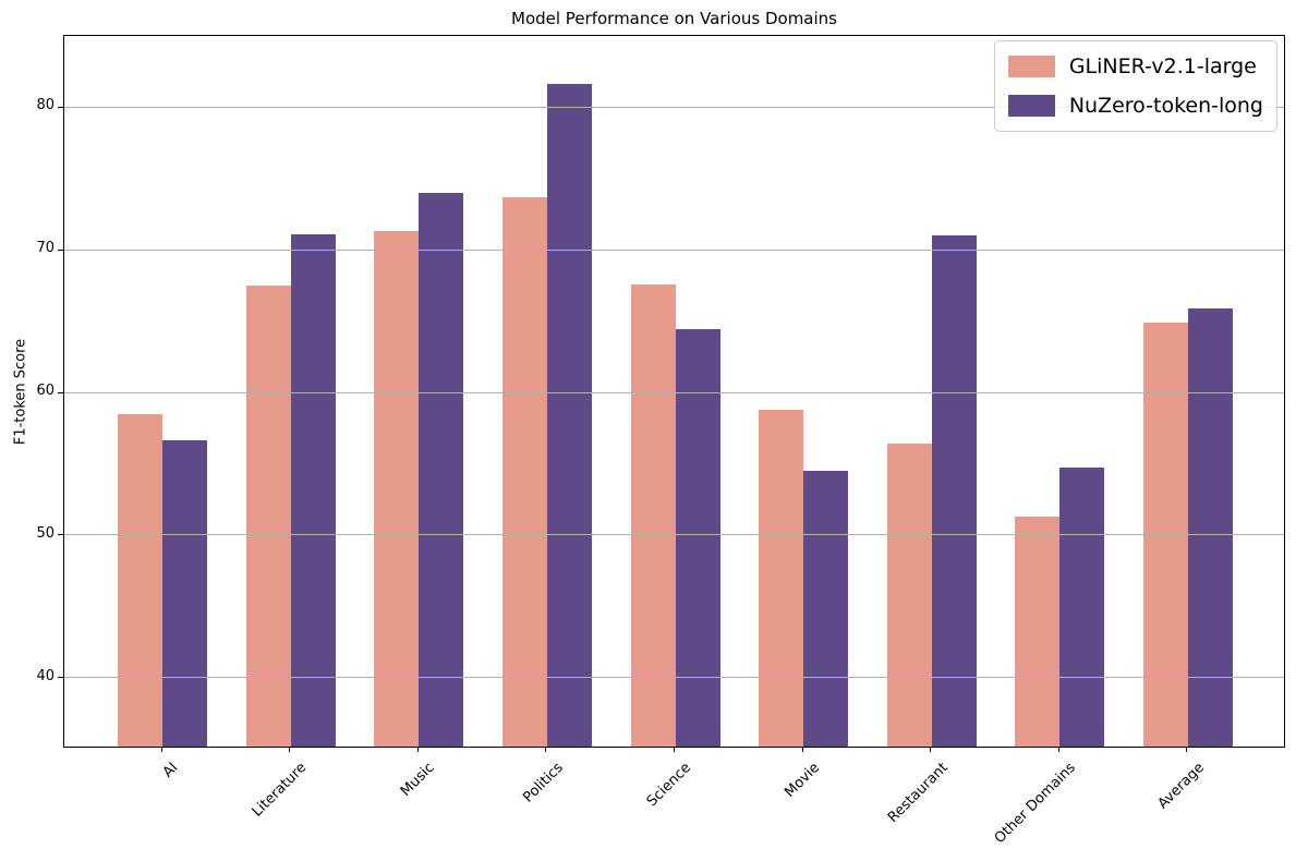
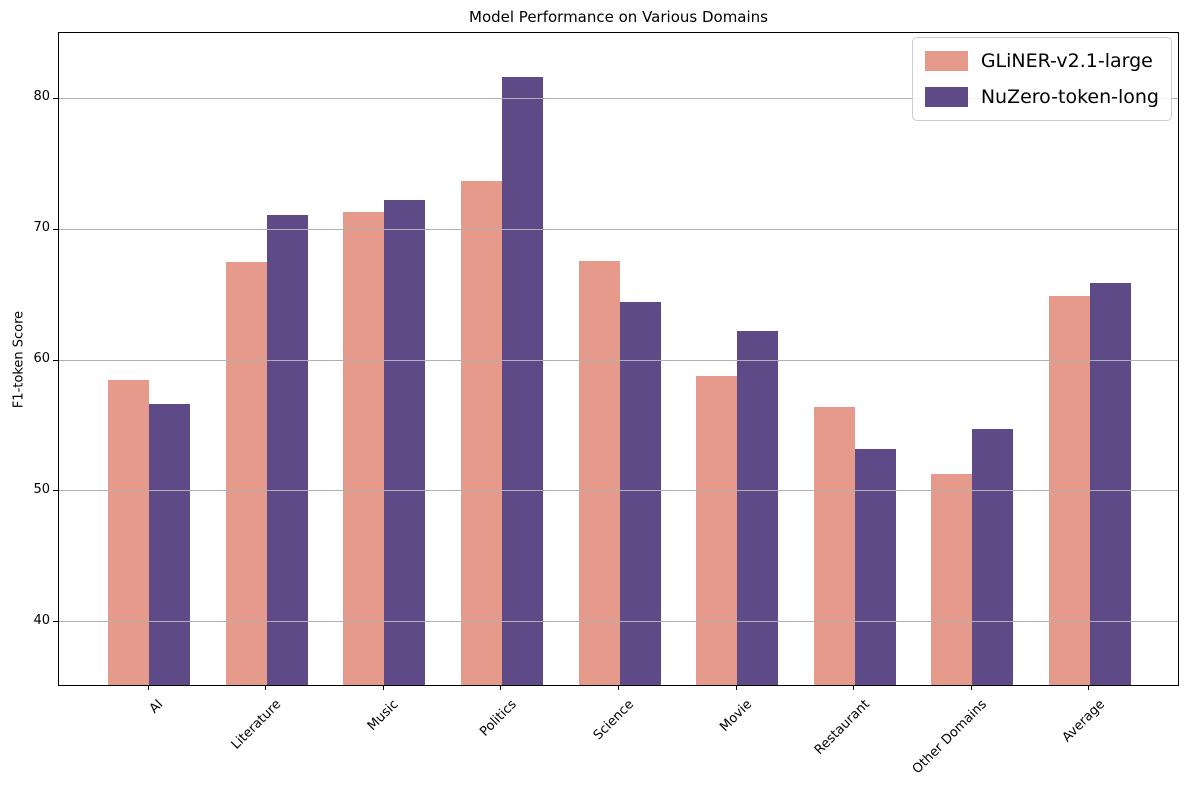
NuZero-token-long/Music: 74.0 -> 72.2
NuZero-token-long/Movie: 54.5 -> 62.2
NuZero-token-long/Restaurant: 71.0 -> 53.2
